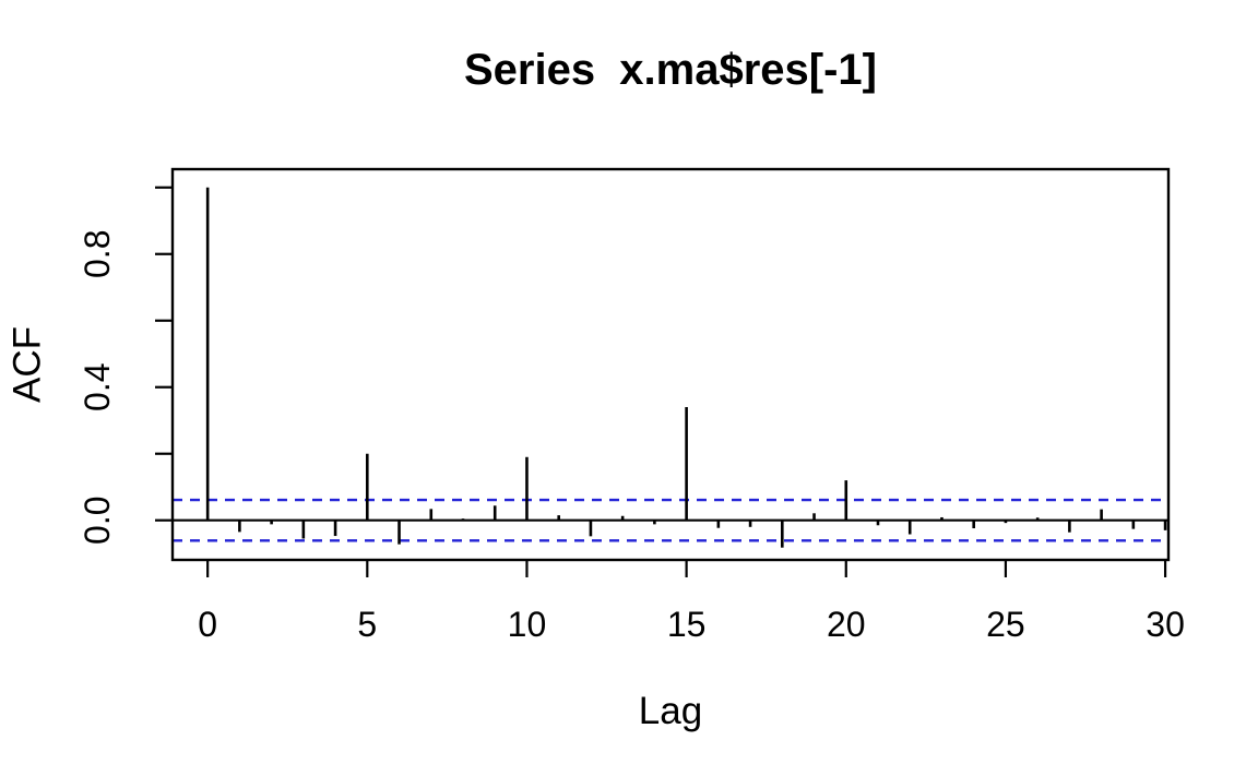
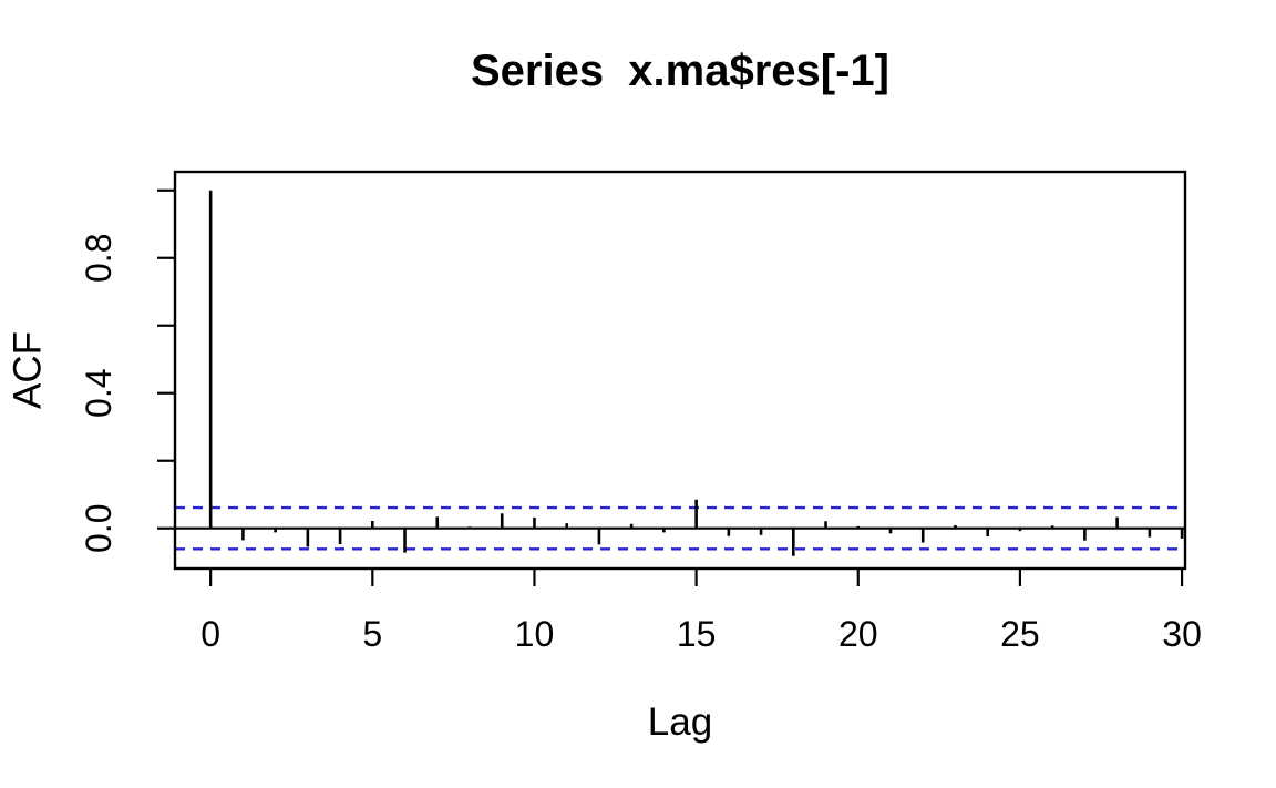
5: 0.20 -> 0.02
10: 0.19 -> 0.03
15: 0.34 -> 0.09
20: 0.12 -> 0.01
